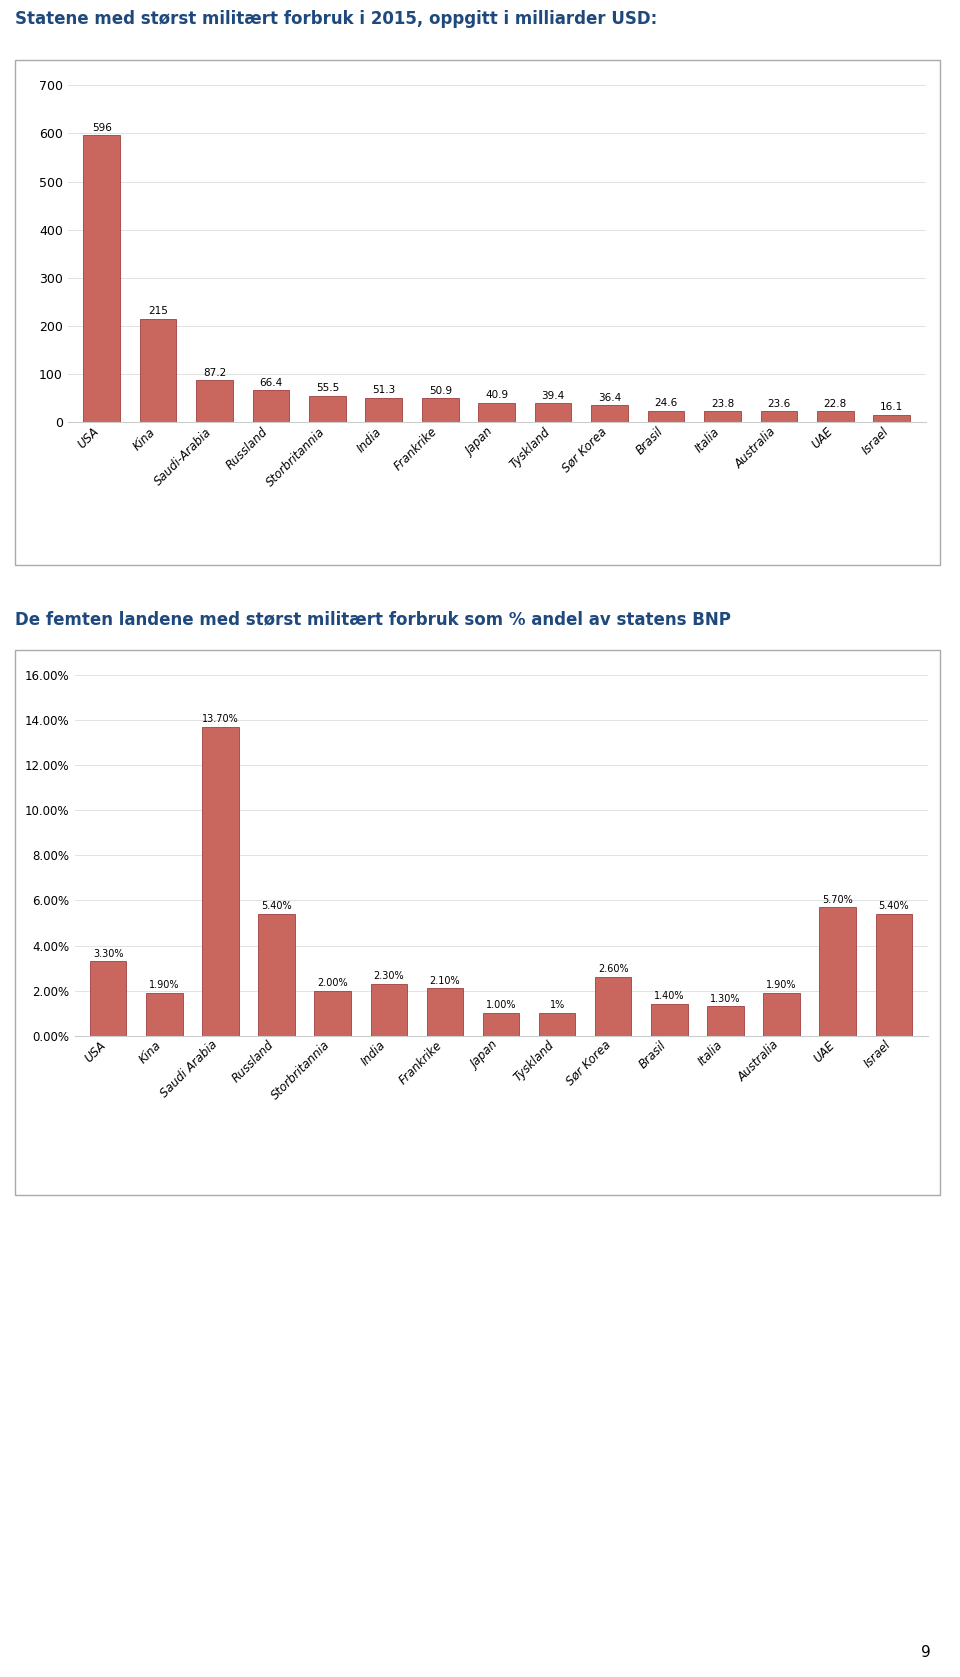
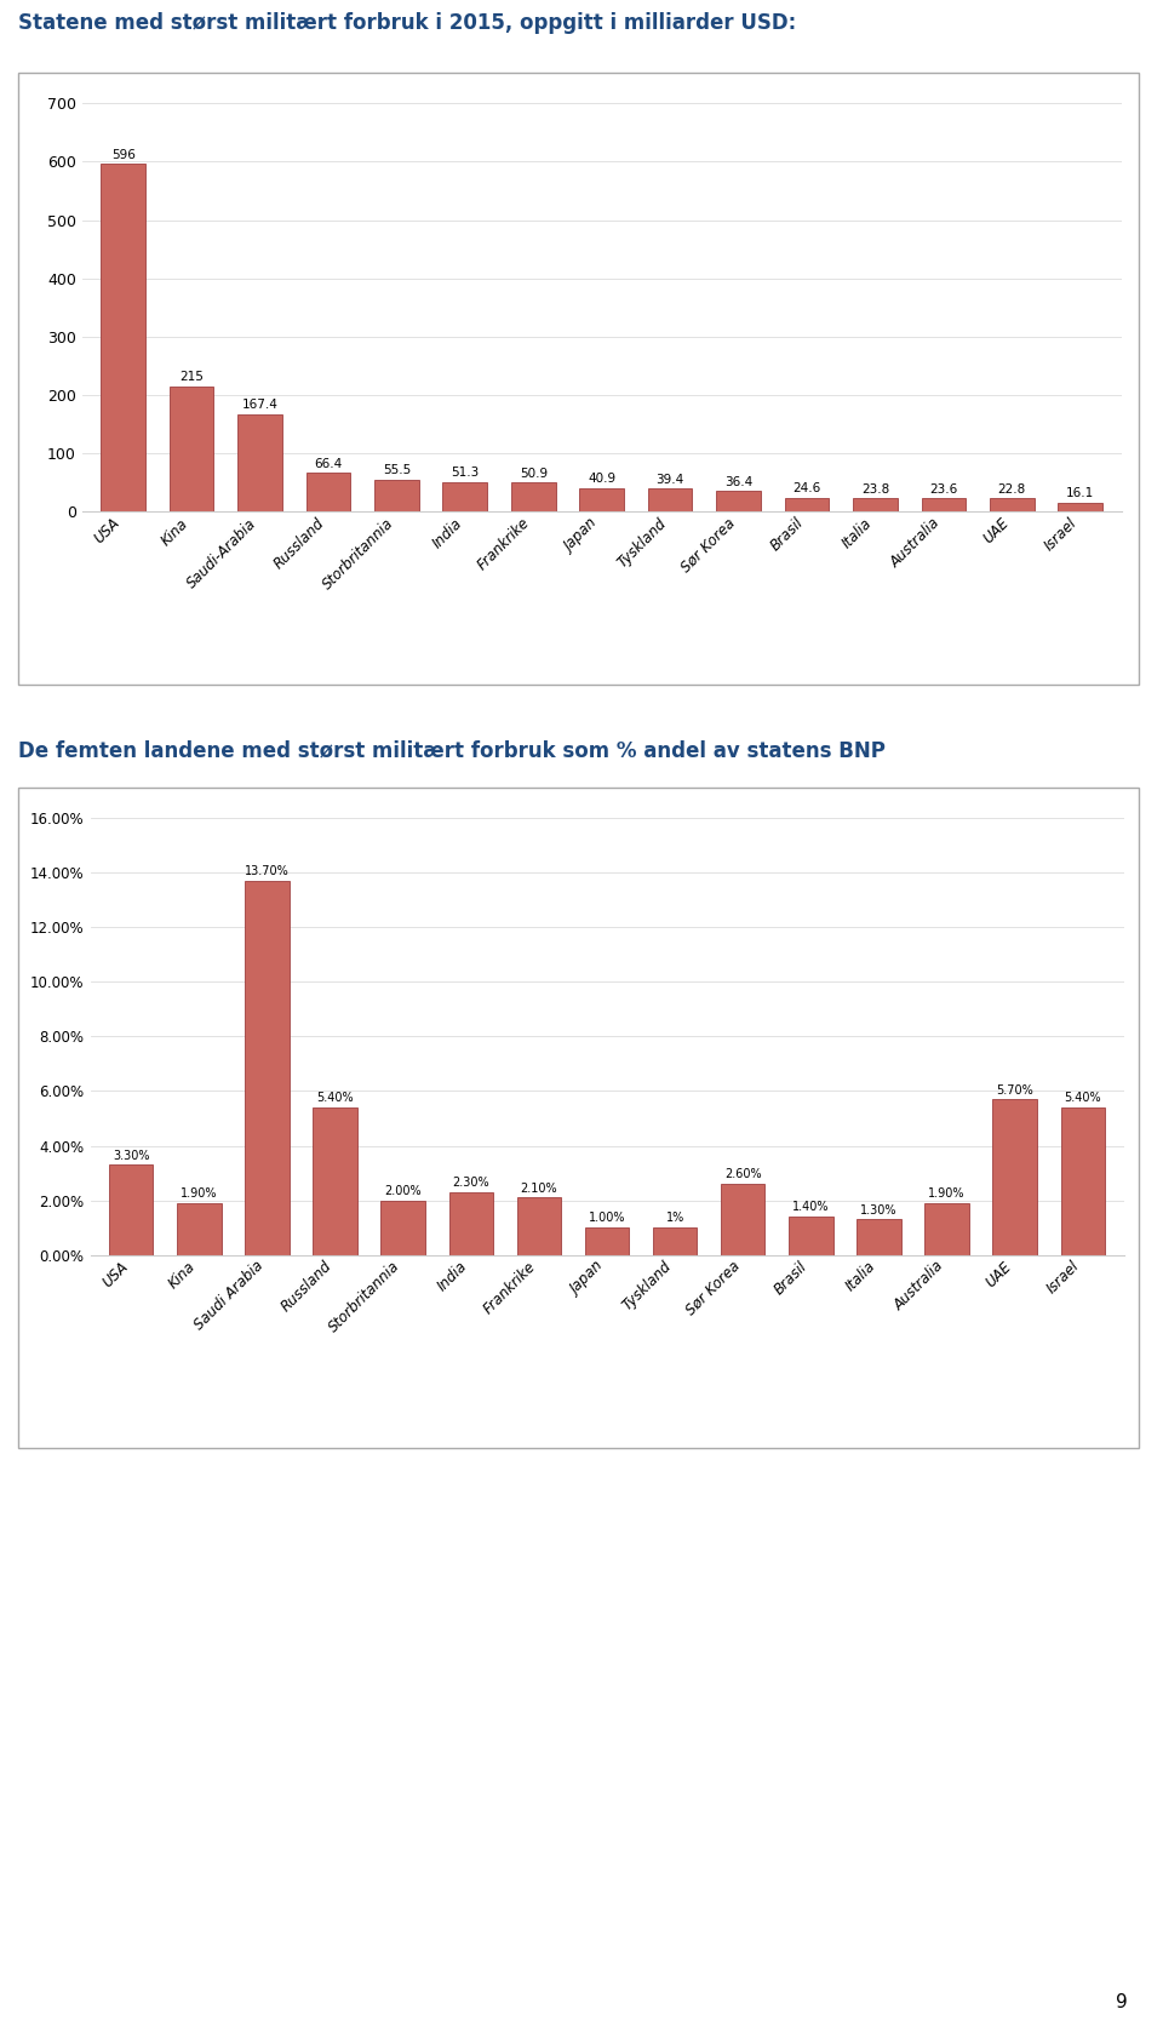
Saudi-Arabia: 87.2 -> 167.4
